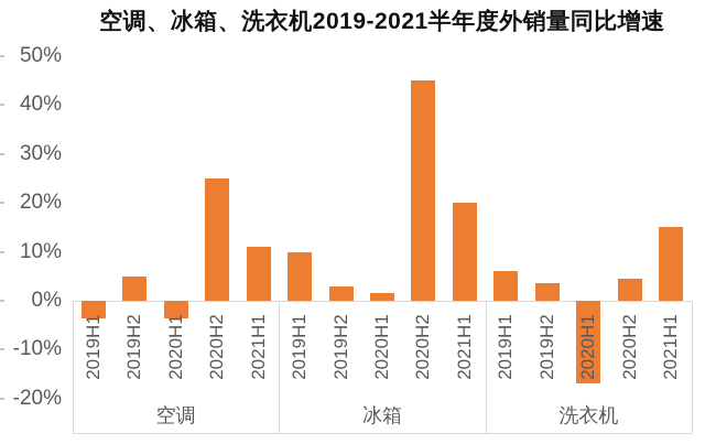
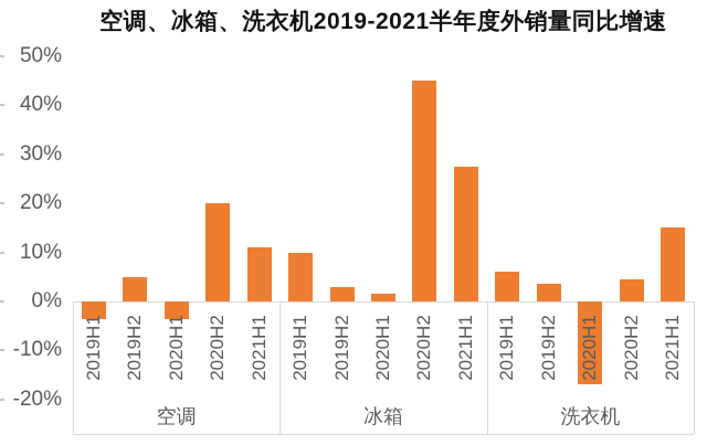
空调/2020H2: 25% -> 20%
冰箱/2021H1: 20% -> 28%
